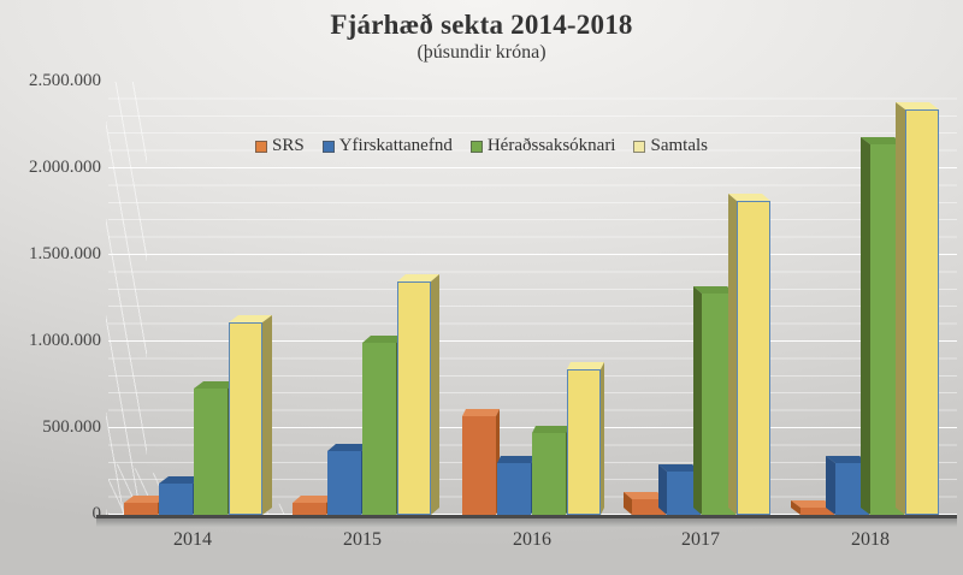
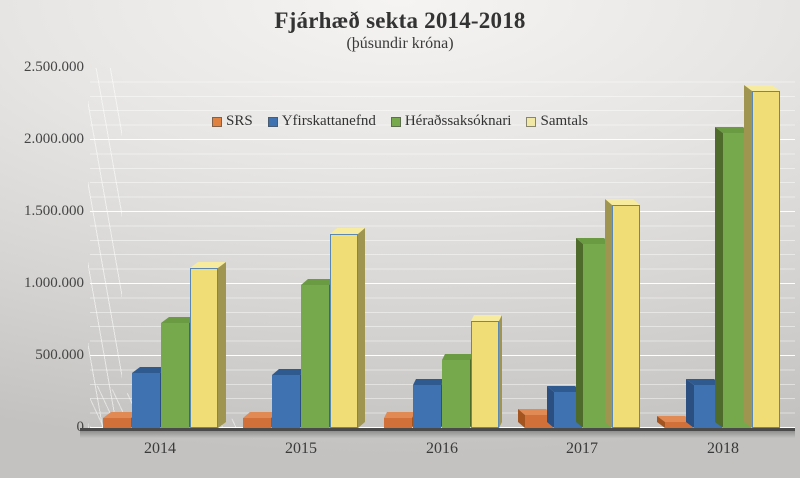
Yfirskattanefnd/2014: 180000 -> 380000
SRS/2016: 570000 -> 70000
Samtals/2016: 840000 -> 740000
Samtals/2017: 1810000 -> 1550000
Héraðssaksóknari/2018: 2140000 -> 2050000
